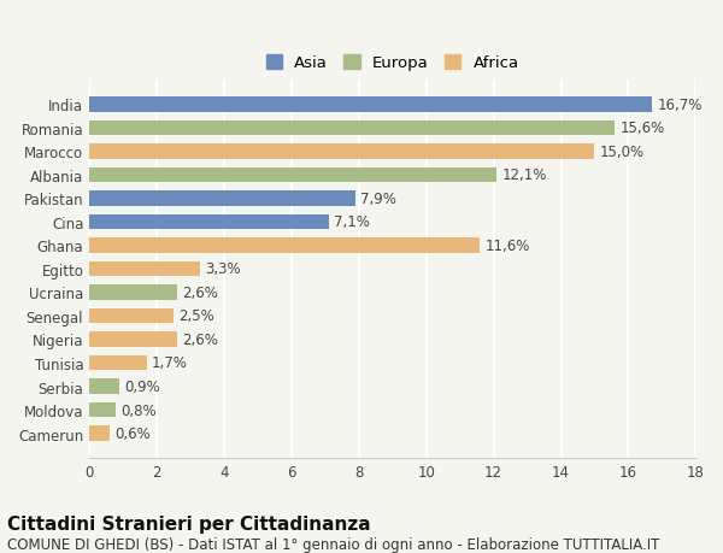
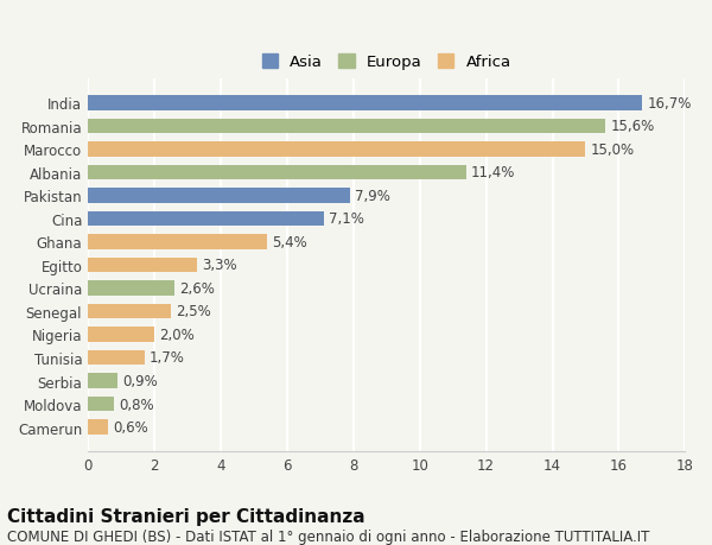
Albania: 12,1% -> 11,4%
Ghana: 11,6% -> 5,4%
Nigeria: 2,6% -> 2,0%
